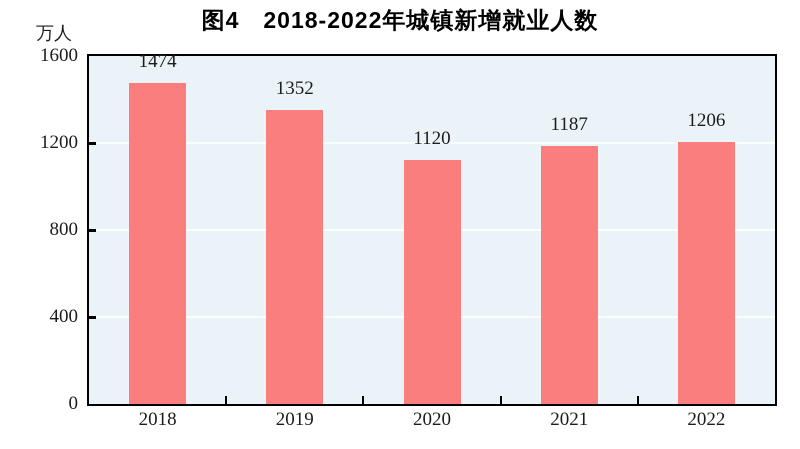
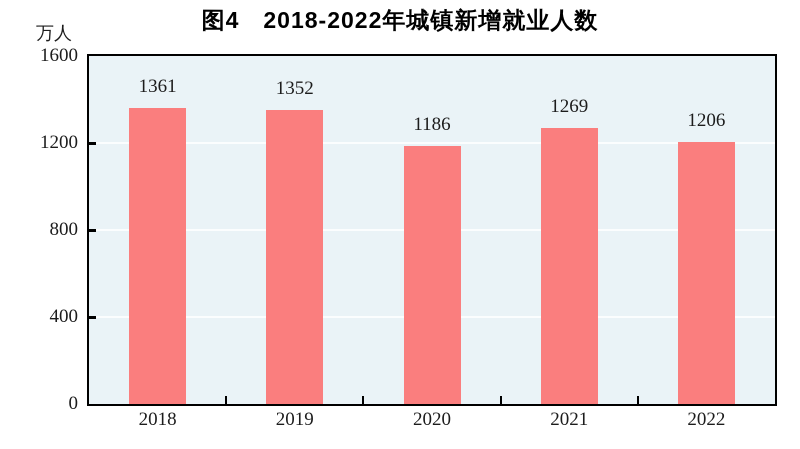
2018: 1474 -> 1361
2020: 1120 -> 1186
2021: 1187 -> 1269
